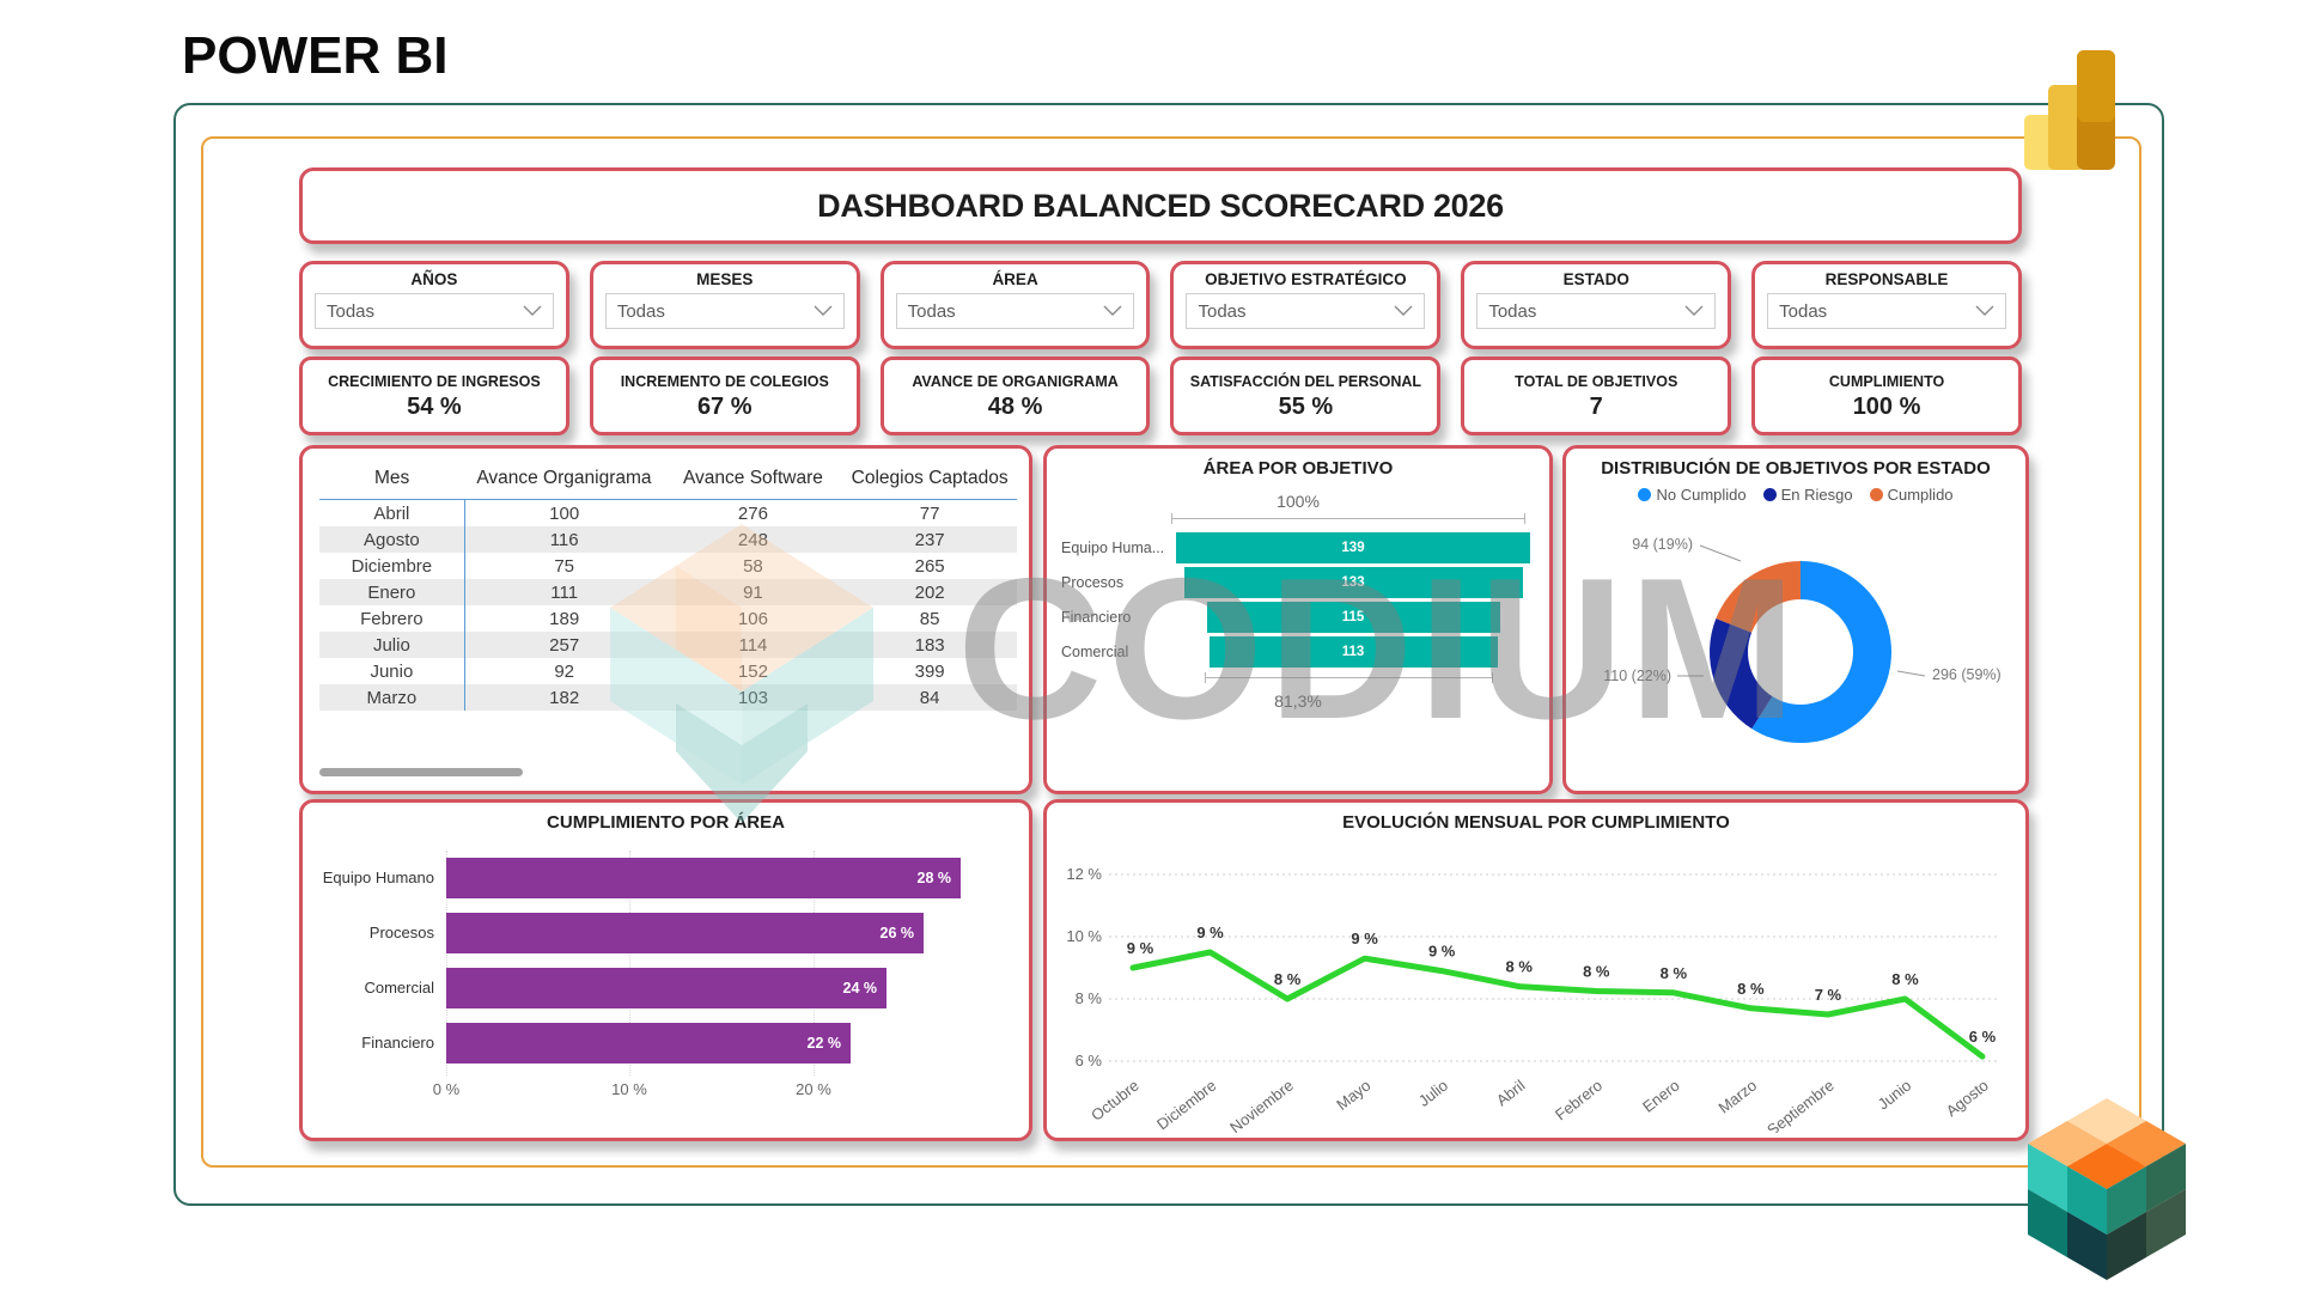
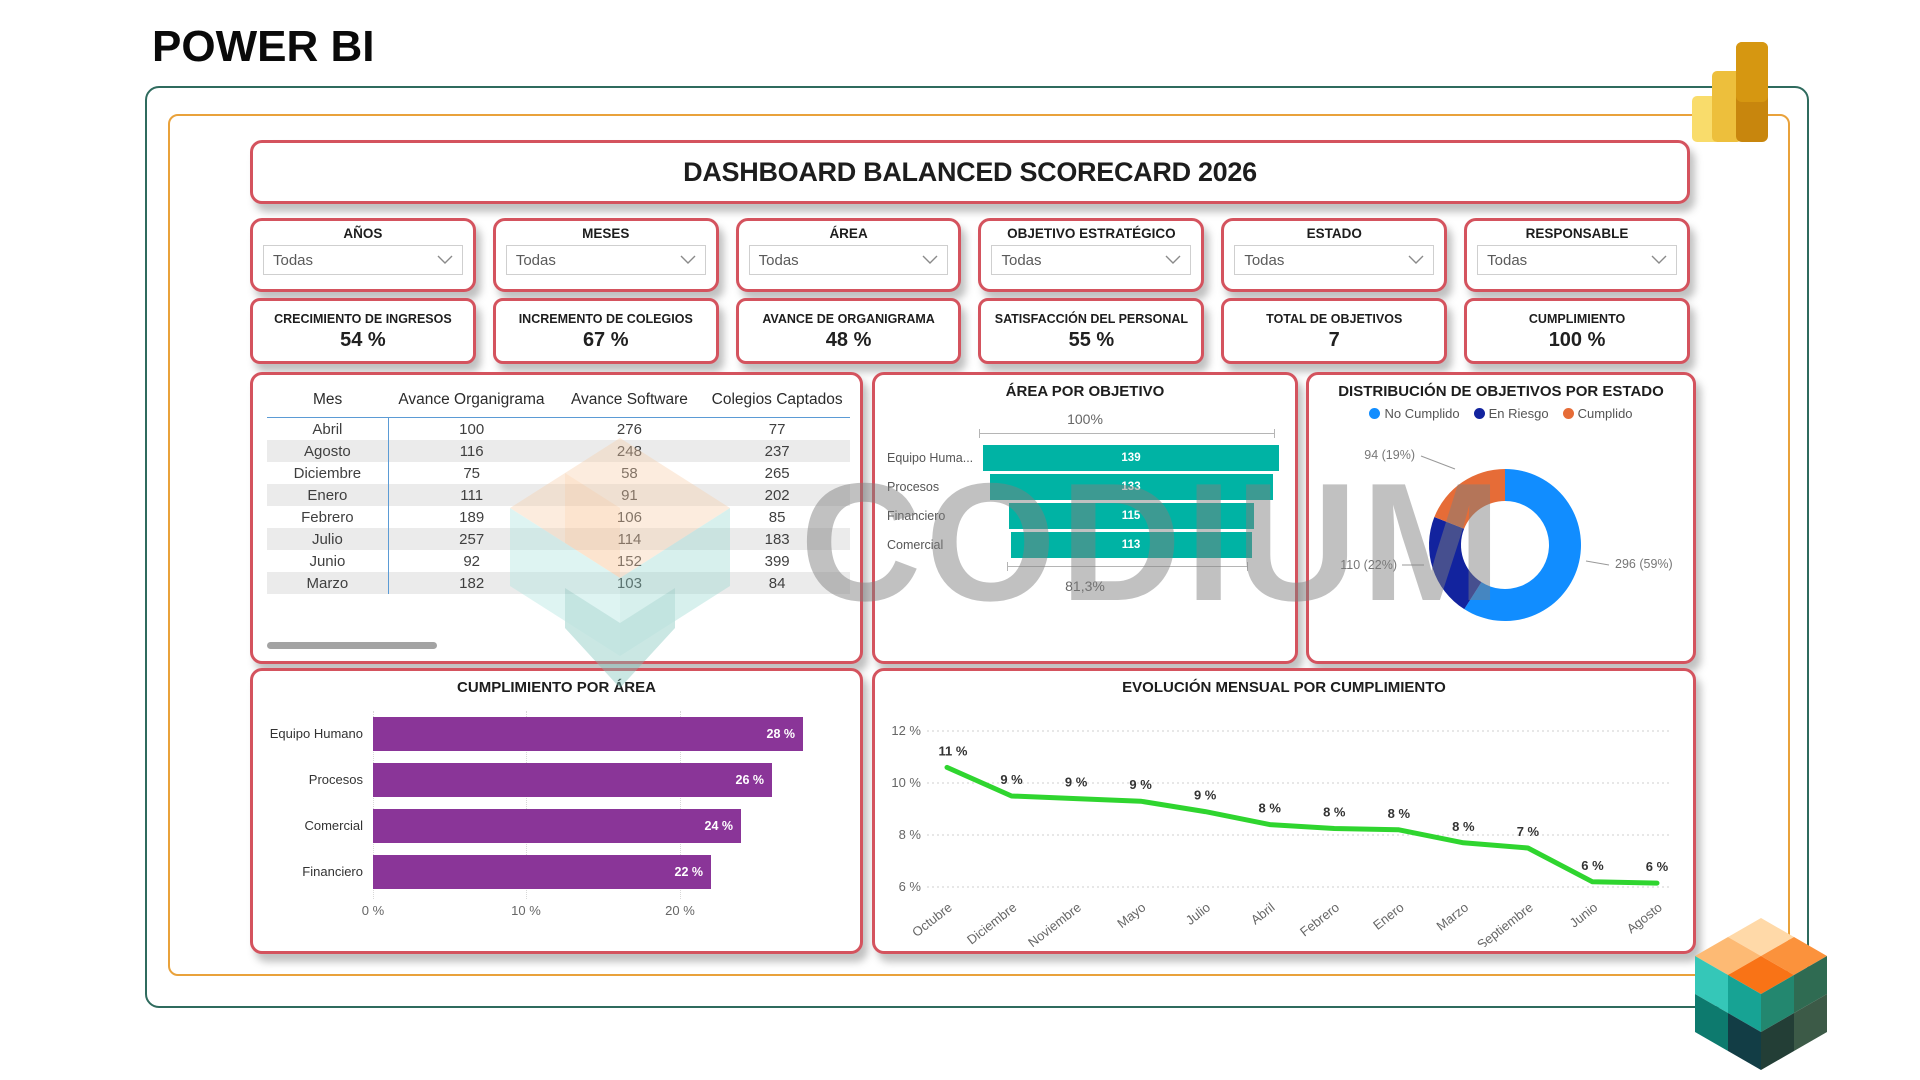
EVOLUCIÓN MENSUAL POR CUMPLIMIENTO/Octubre: 9 -> 11
EVOLUCIÓN MENSUAL POR CUMPLIMIENTO/Noviembre: 8 -> 9
EVOLUCIÓN MENSUAL POR CUMPLIMIENTO/Junio: 8 -> 6
